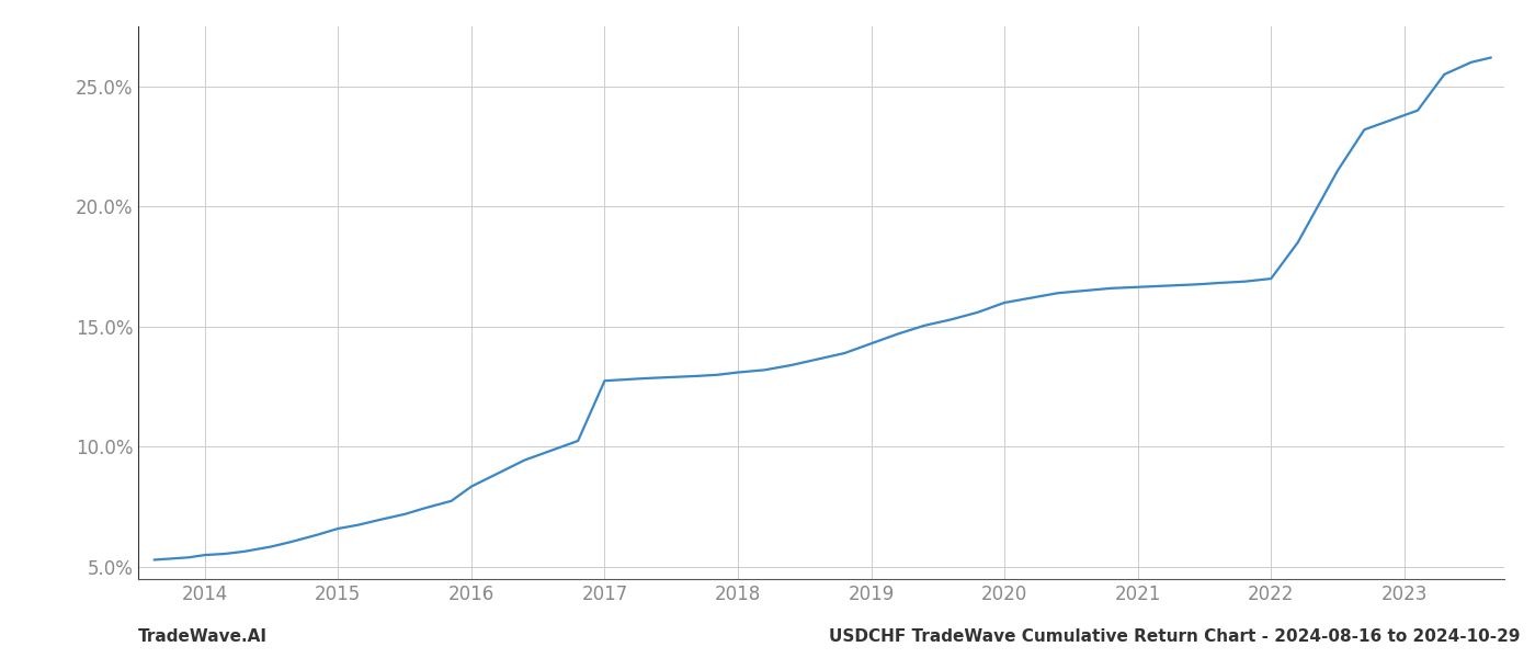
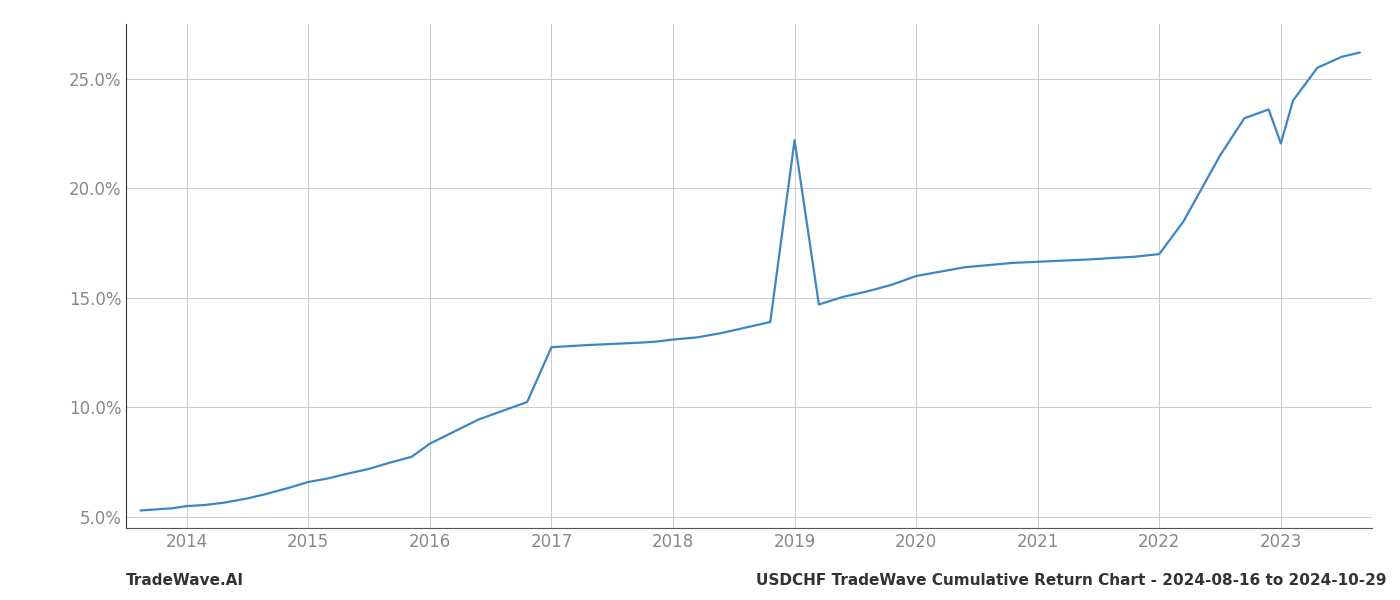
2019: 14.30% -> 22.20%
2023: 23.80% -> 22.05%
